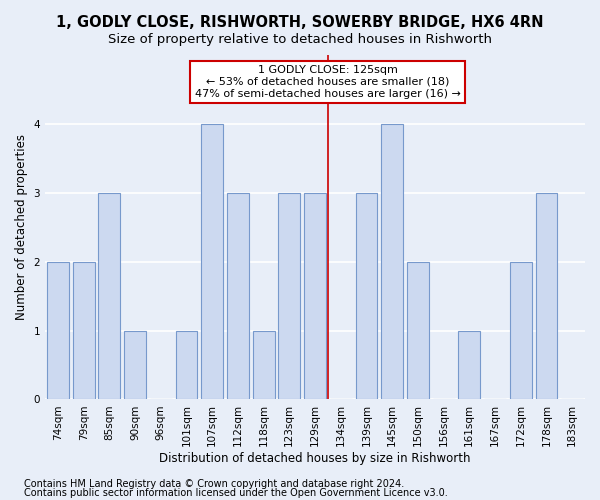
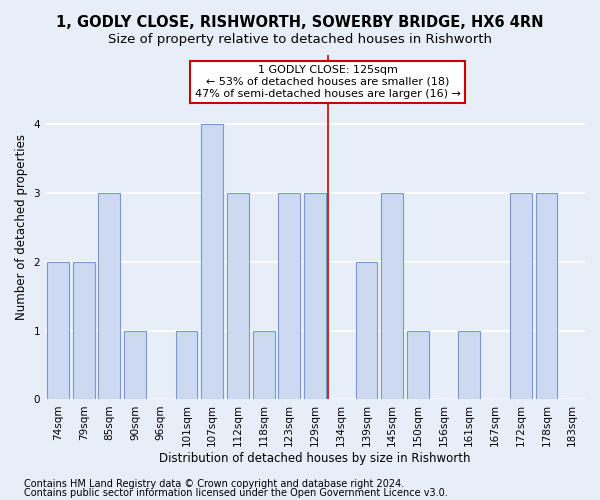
139sqm: 3 -> 2
145sqm: 4 -> 3
150sqm: 2 -> 1
172sqm: 2 -> 3
